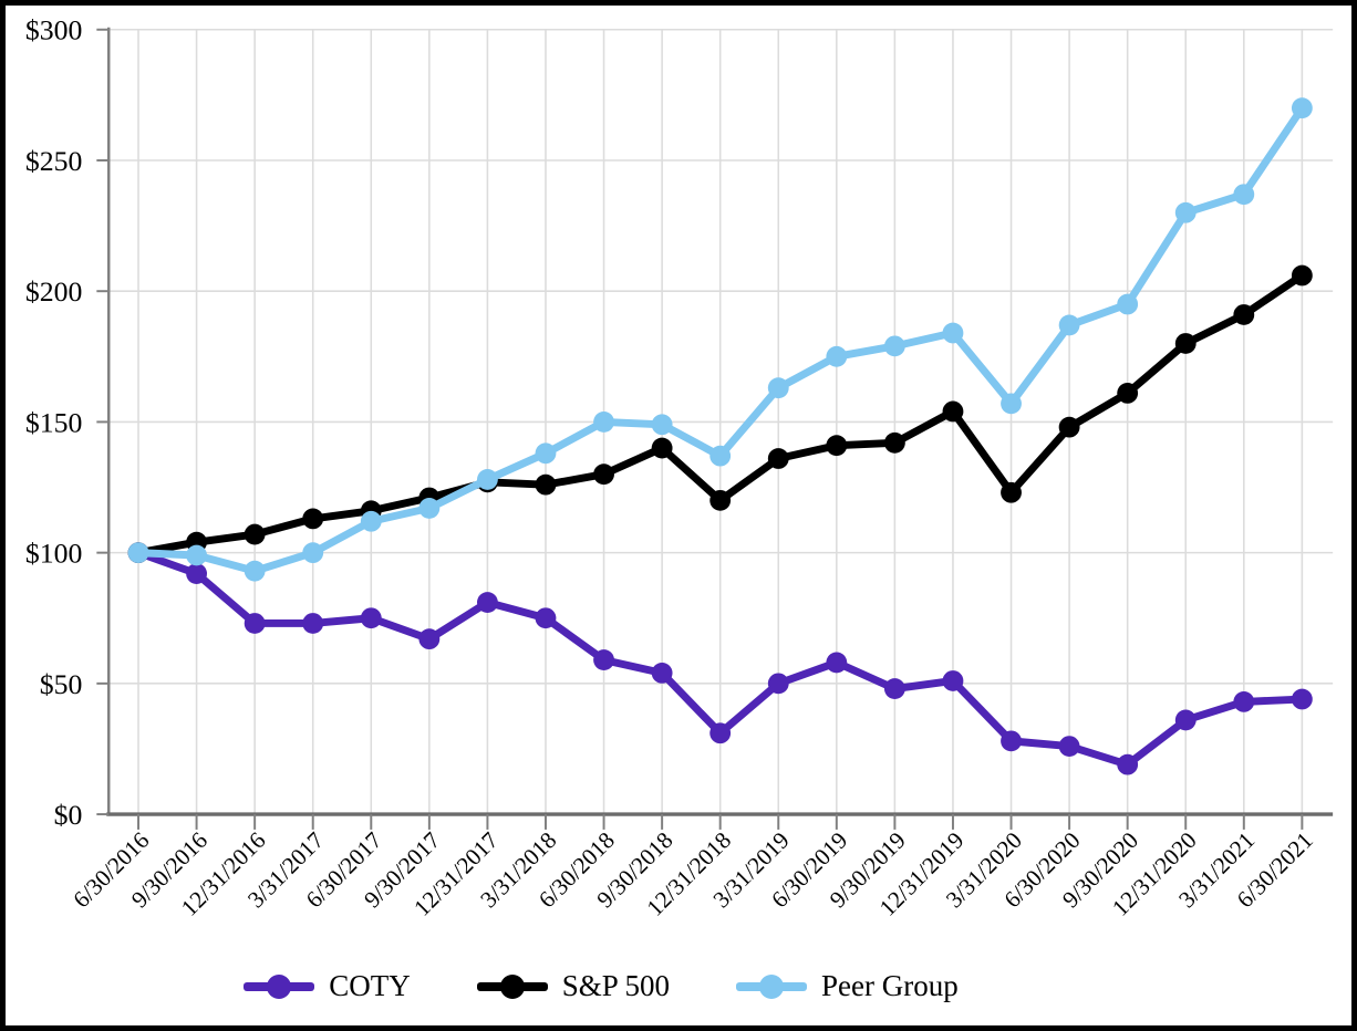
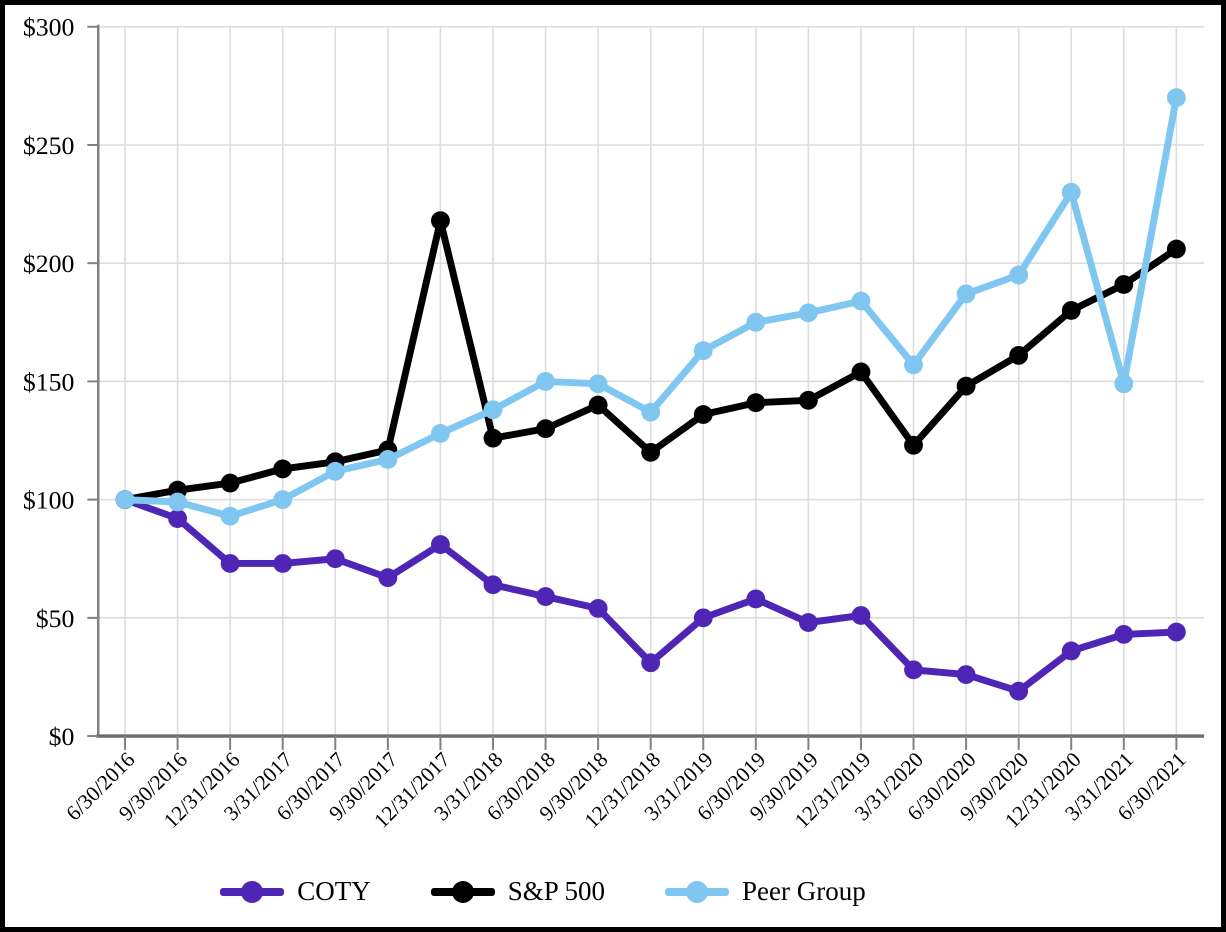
S&P 500/12/31/2017: $127 -> $218
COTY/3/31/2018: $75 -> $64
Peer Group/3/31/2021: $237 -> $149
